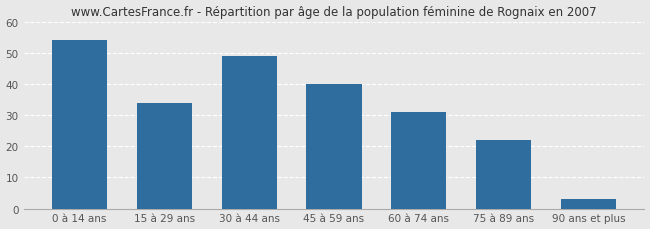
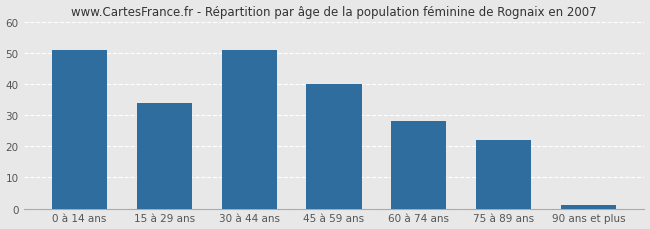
0 à 14 ans: 54 -> 51
30 à 44 ans: 49 -> 51
60 à 74 ans: 31 -> 28
90 ans et plus: 3 -> 1
